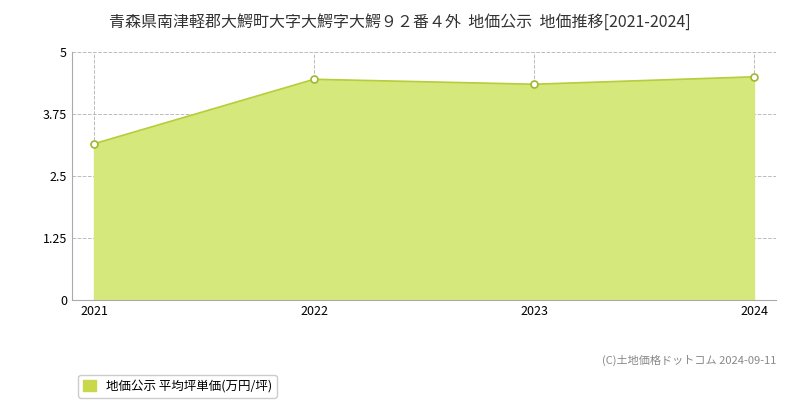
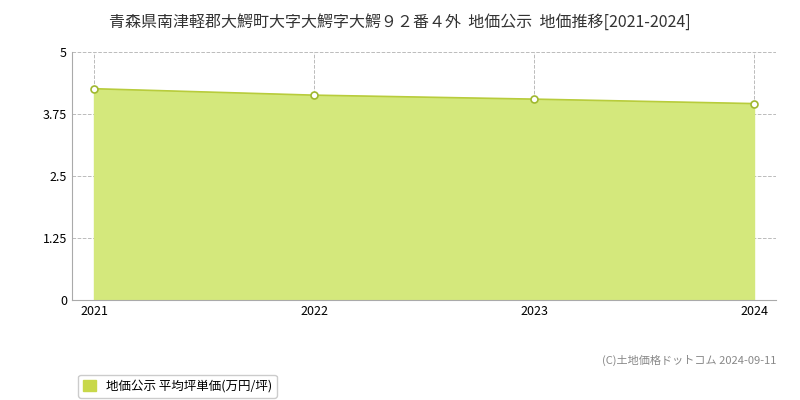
2021: 3.15 -> 4.26
2022: 4.45 -> 4.13
2023: 4.35 -> 4.05
2024: 4.50 -> 3.96
